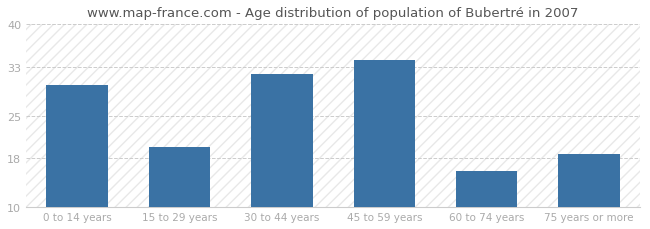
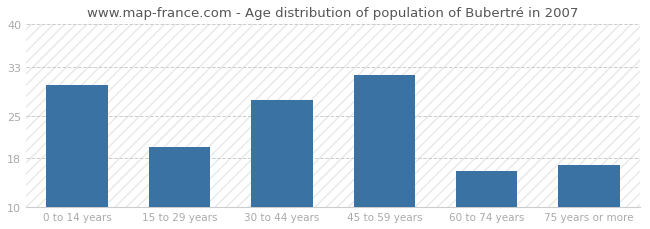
30 to 44 years: 31.8 -> 27.6
45 to 59 years: 34.2 -> 31.6
75 years or more: 18.8 -> 17.0
